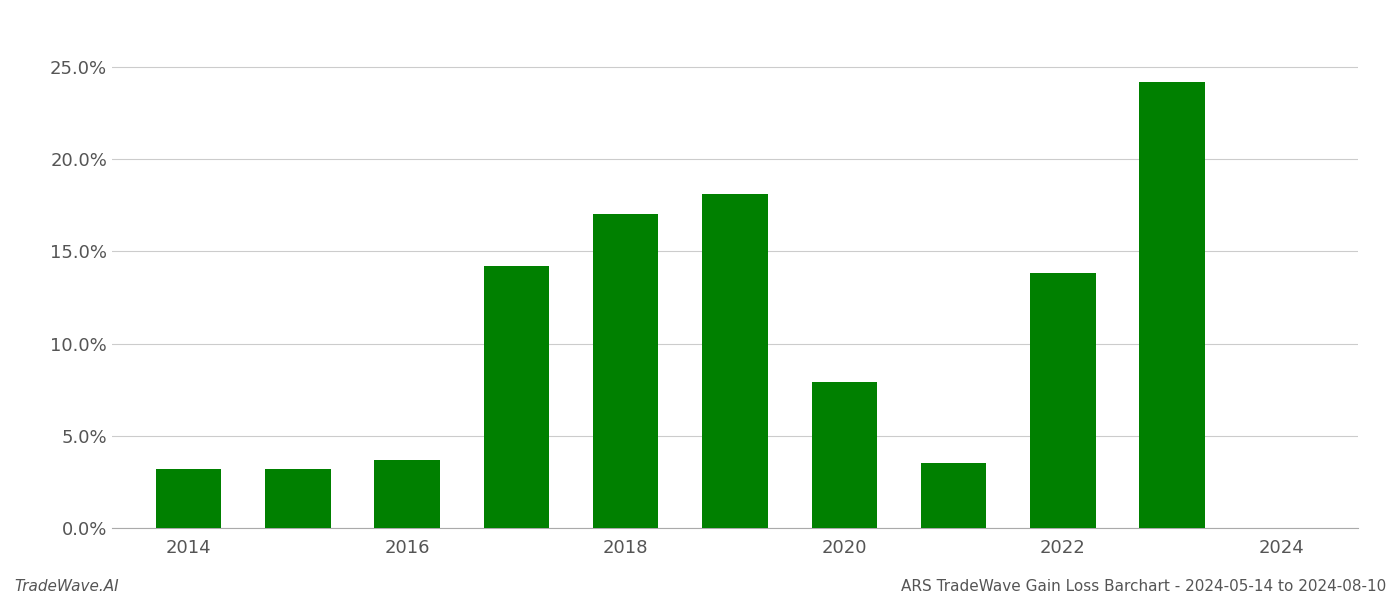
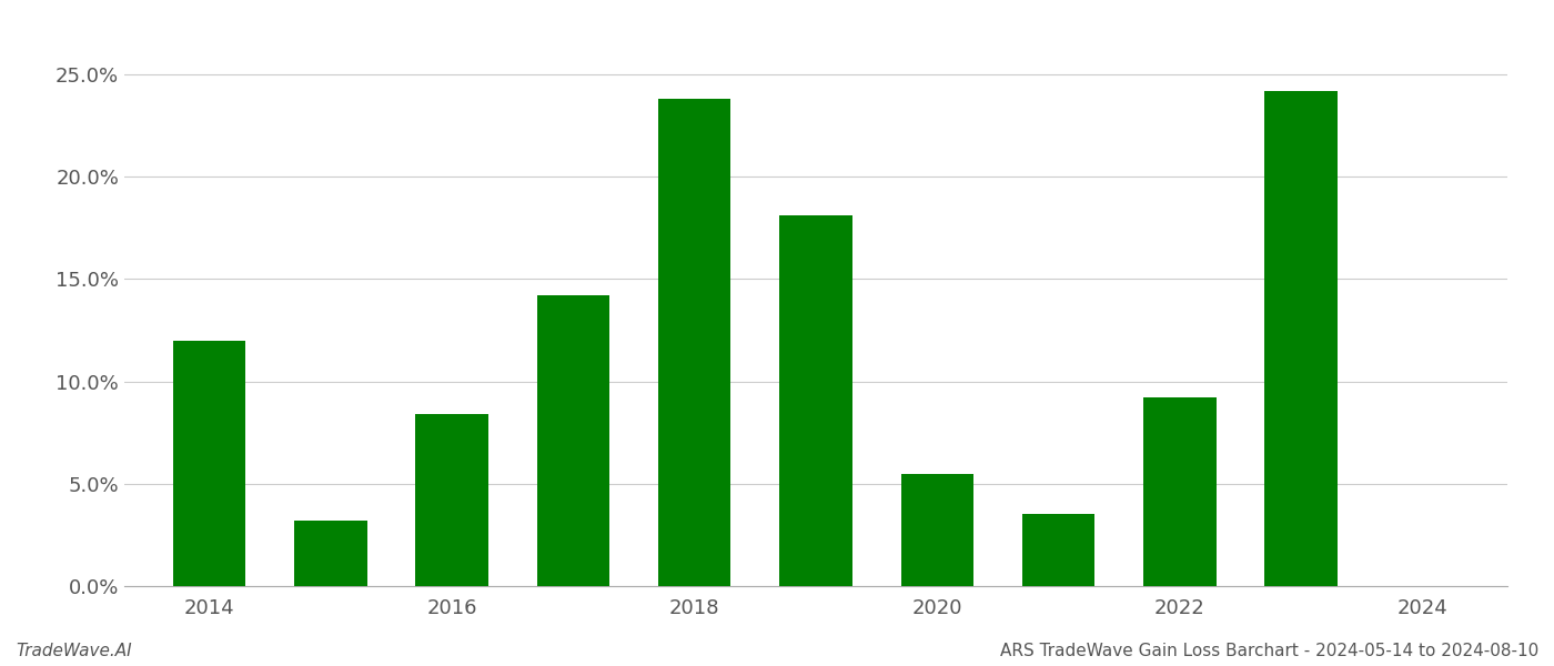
2014: 3.2% -> 12.0%
2016: 3.7% -> 8.4%
2018: 17.0% -> 23.8%
2020: 7.9% -> 5.5%
2022: 13.8% -> 9.2%
